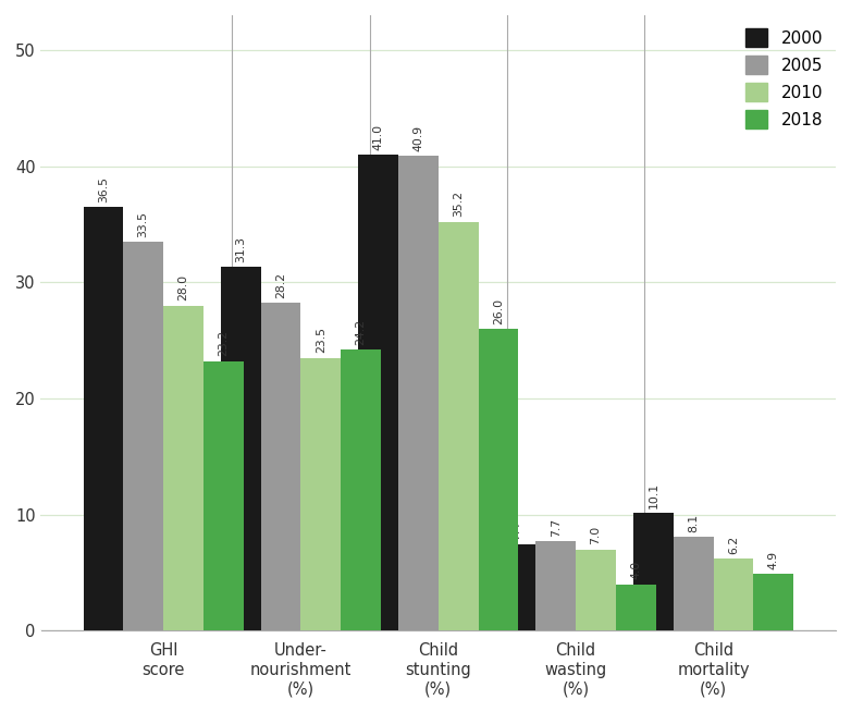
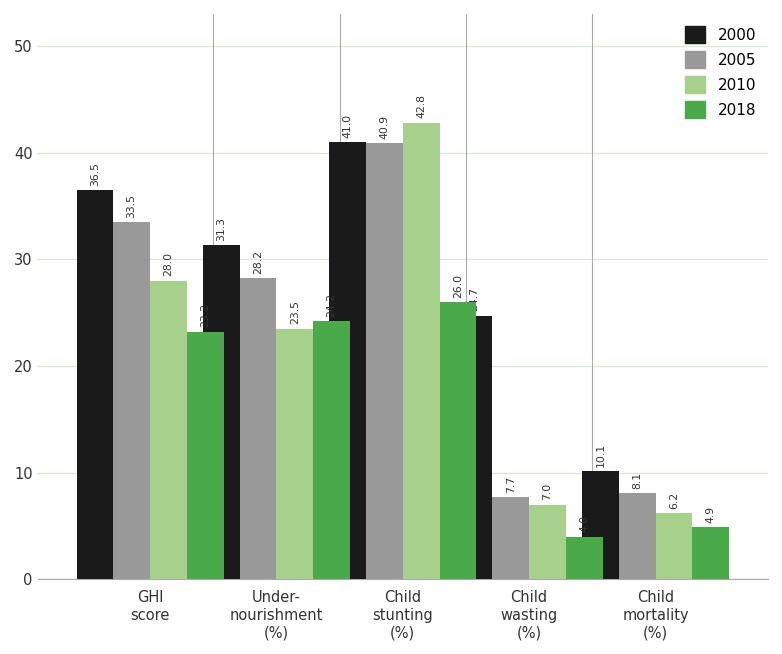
2010/Child stunting (%): 35.2 -> 42.8
2000/Child wasting (%): 7.4 -> 24.7
